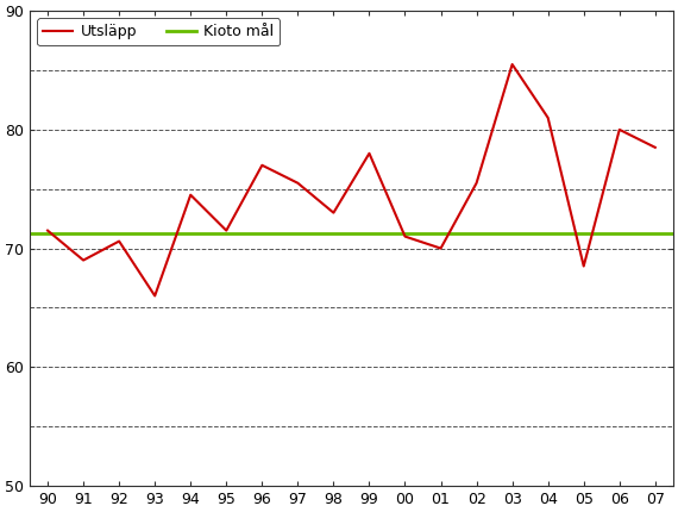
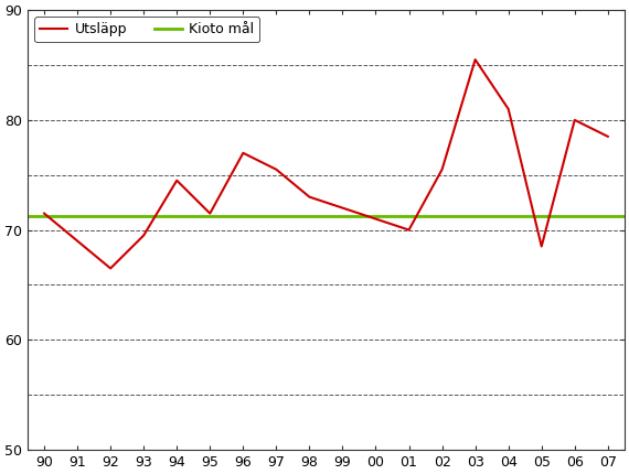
92: 70.6 -> 66.5
93: 66.0 -> 69.5
99: 78.0 -> 72.0
